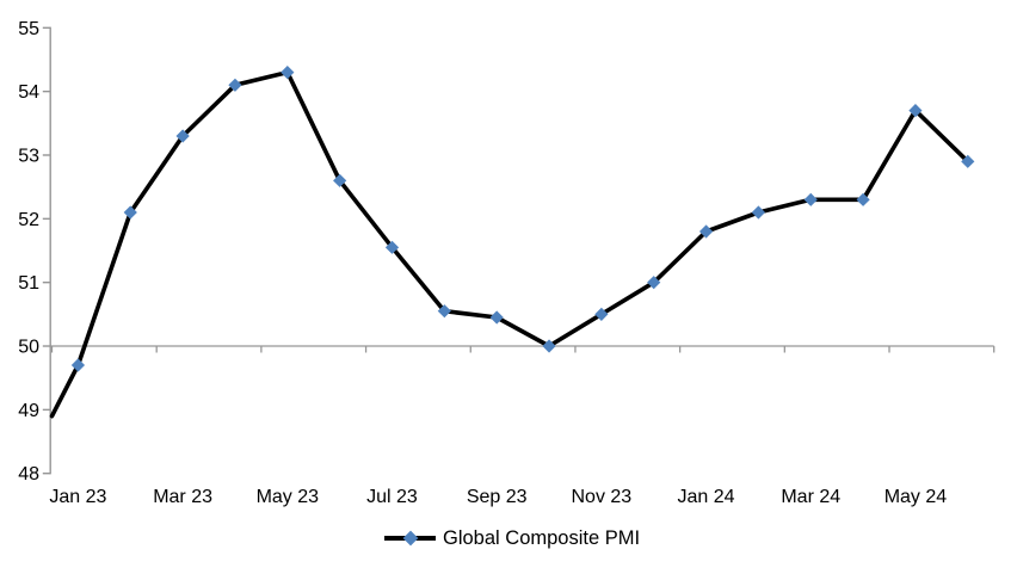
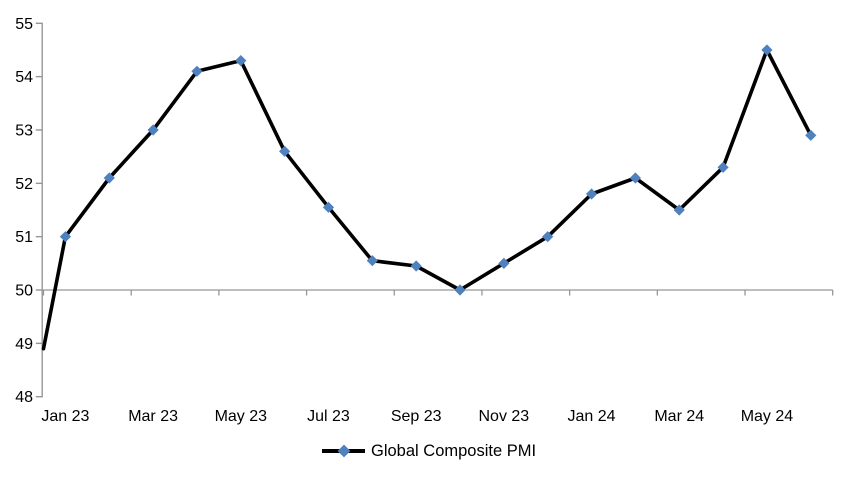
Jan 23: 49.7 -> 51.0
Mar 23: 53.3 -> 53.0
Mar 24: 52.3 -> 51.5
May 24: 53.7 -> 54.5
